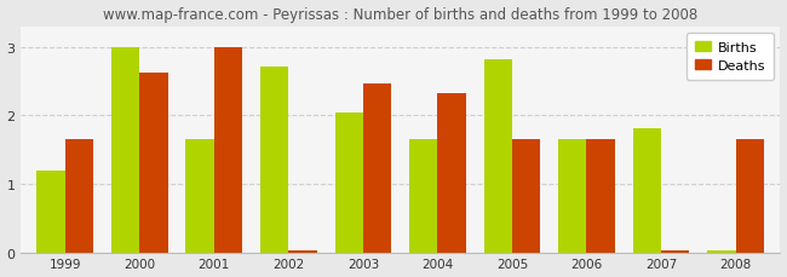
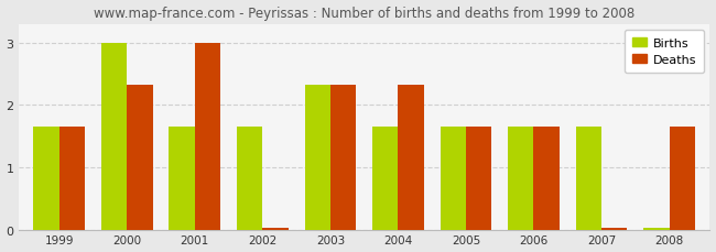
Births/1999: 1.20 -> 1.65
Deaths/2000: 2.62 -> 2.33
Births/2002: 2.72 -> 1.65
Births/2003: 2.04 -> 2.33
Deaths/2003: 2.46 -> 2.33
Births/2005: 2.82 -> 1.65
Births/2007: 1.82 -> 1.65
